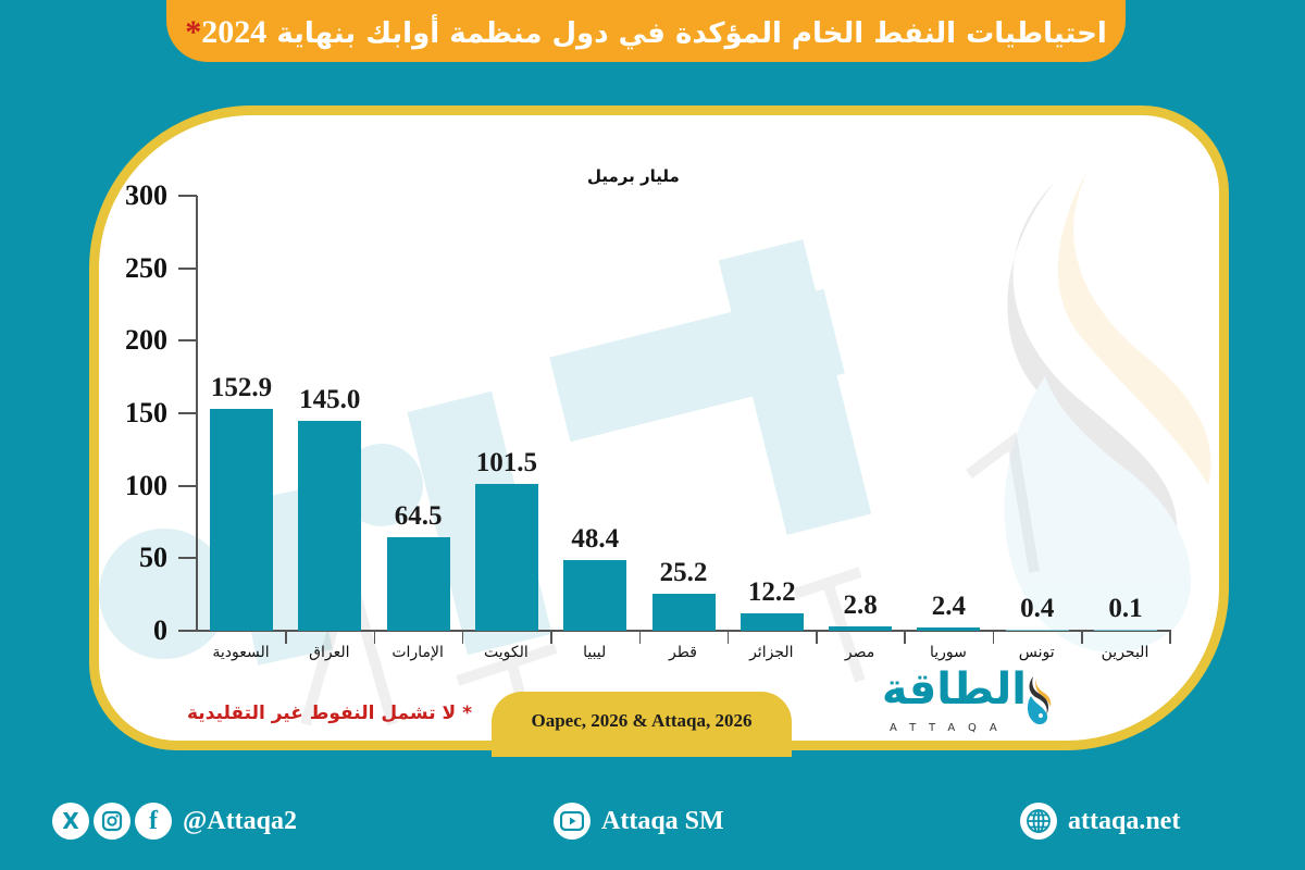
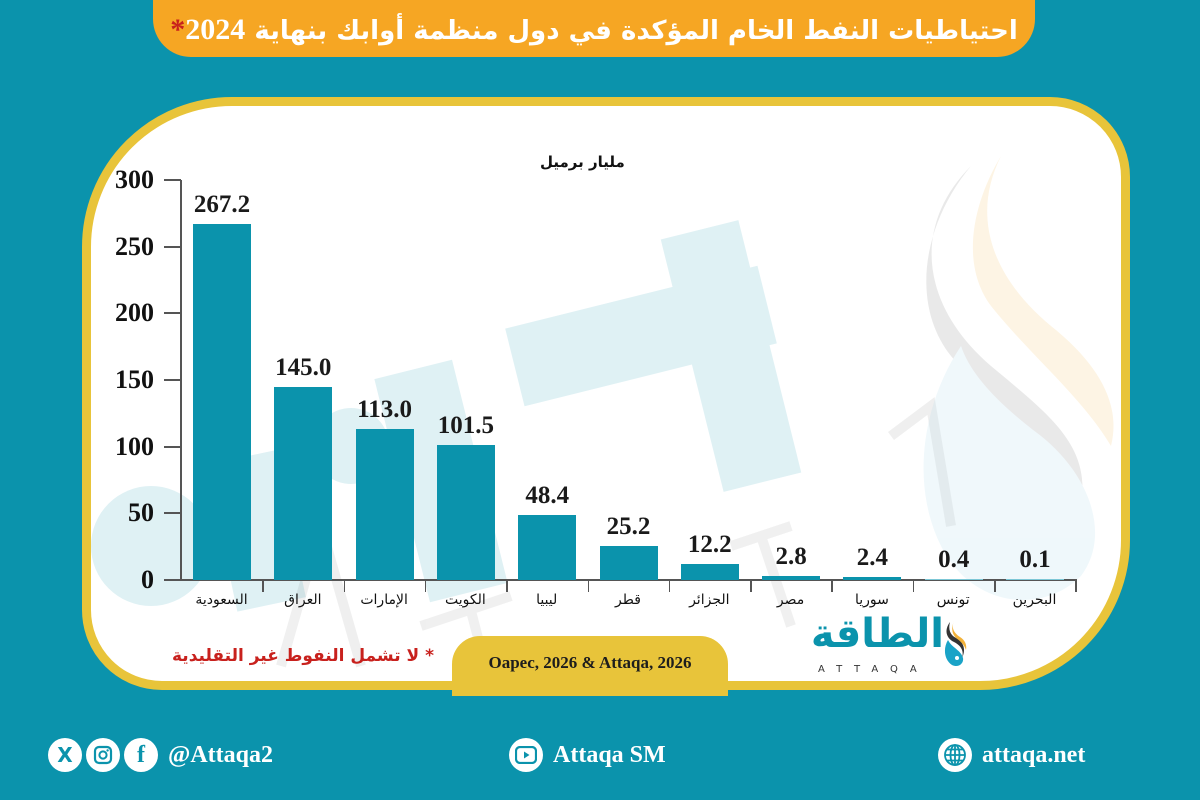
السعودية: 152.9 -> 267.2
الإمارات: 64.5 -> 113.0
